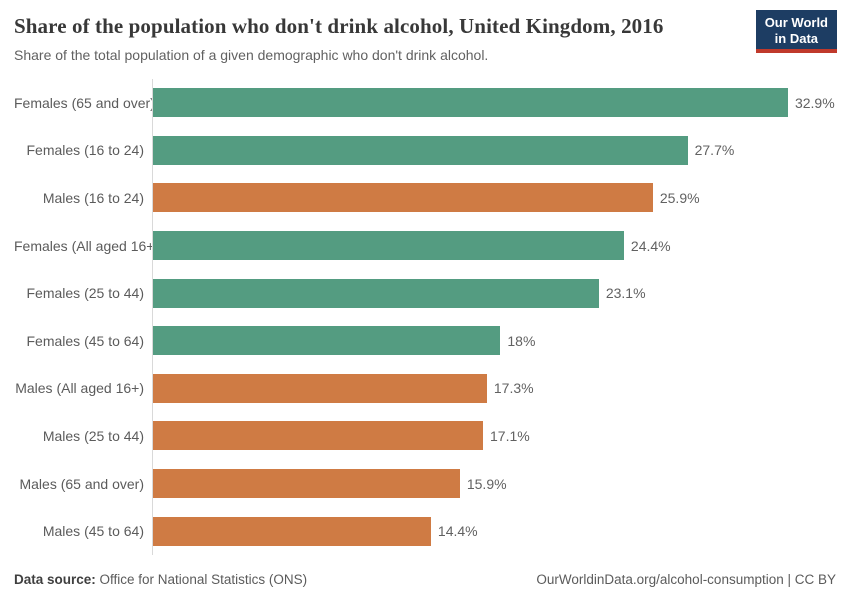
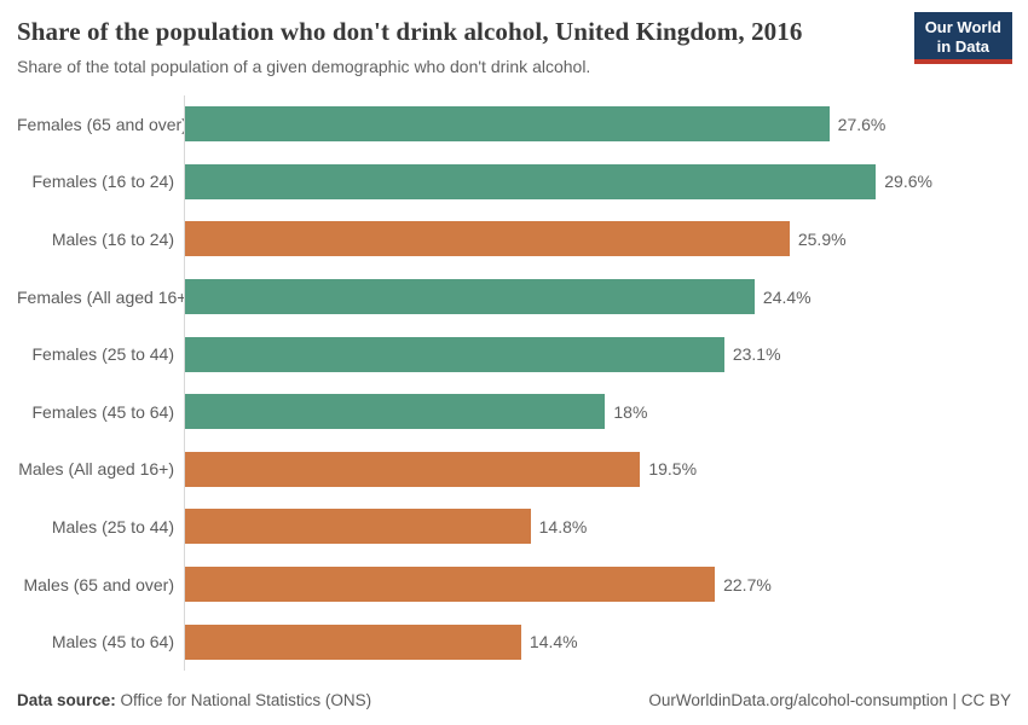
Females (65 and over): 32.9% -> 27.6%
Females (16 to 24): 27.7% -> 29.6%
Males (All aged 16+): 17.3% -> 19.5%
Males (25 to 44): 17.1% -> 14.8%
Males (65 and over): 15.9% -> 22.7%
